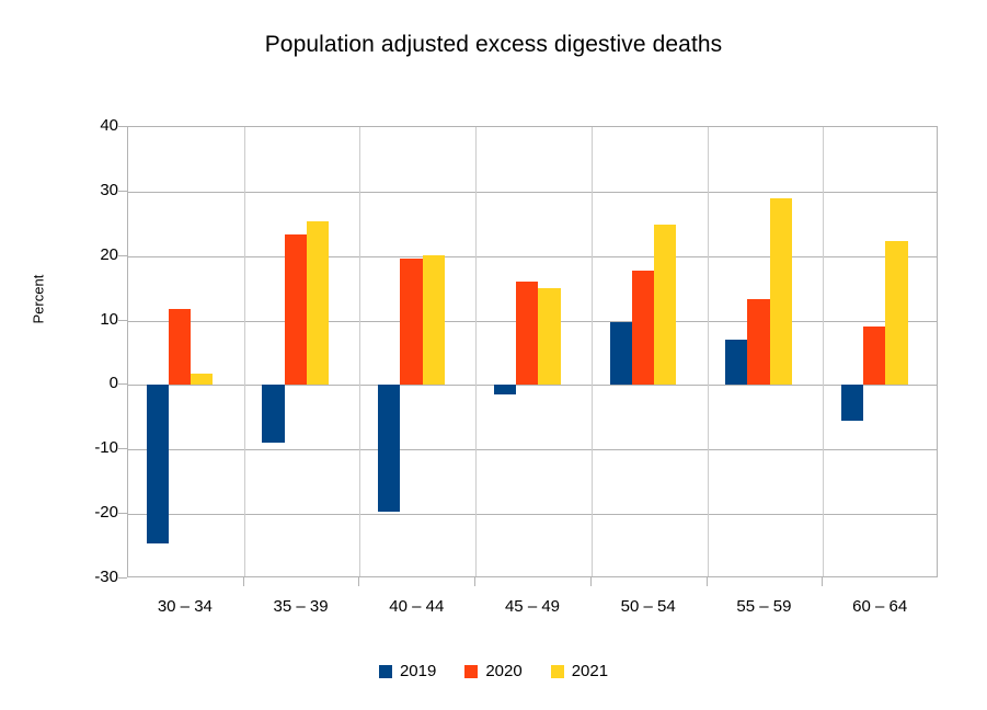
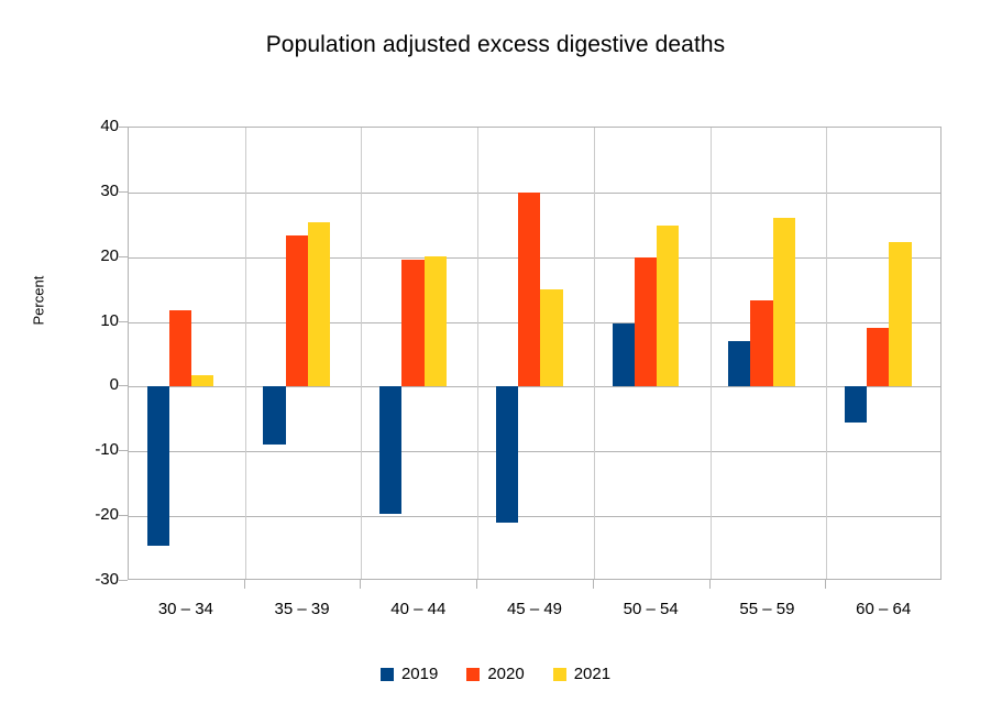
2019/45 – 49: -1 -> -21
2020/45 – 49: 16 -> 30
2020/50 – 54: 18 -> 20
2021/55 – 59: 29 -> 26
